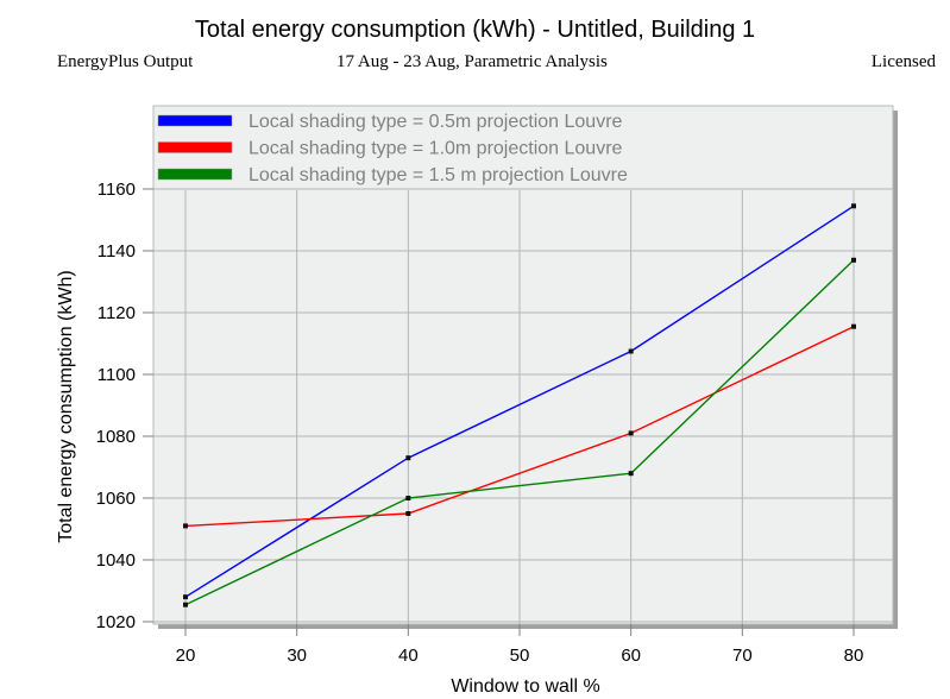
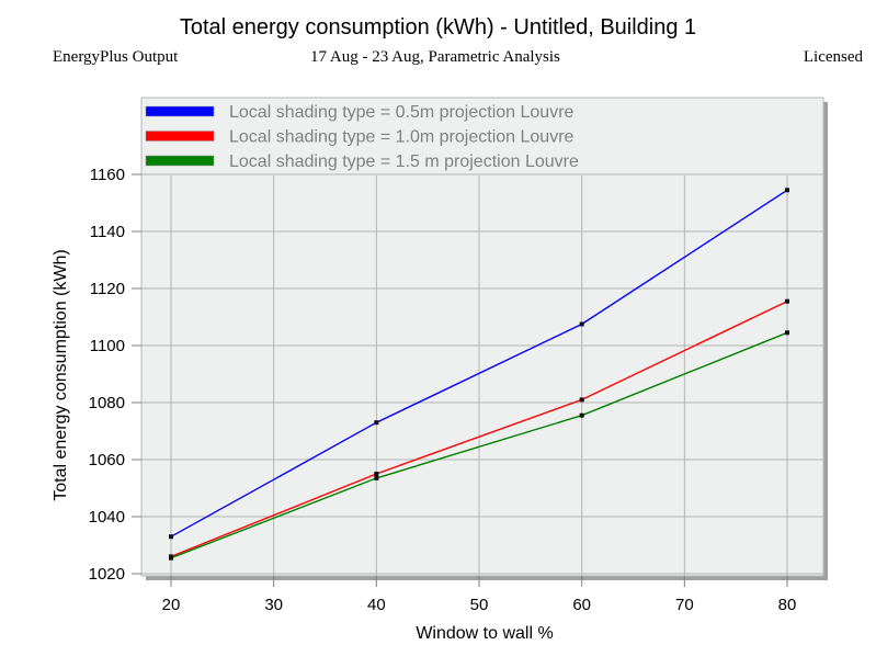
Local shading type = 0.5m projection Louvre/20: 1028 -> 1033
Local shading type = 1.0m projection Louvre/20: 1051 -> 1026
Local shading type = 1.5 m projection Louvre/40: 1060 -> 1054
Local shading type = 1.5 m projection Louvre/60: 1068 -> 1076
Local shading type = 1.5 m projection Louvre/80: 1137 -> 1104
